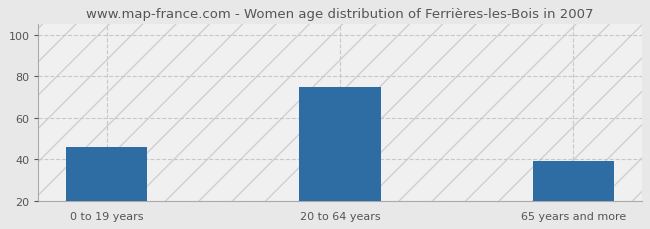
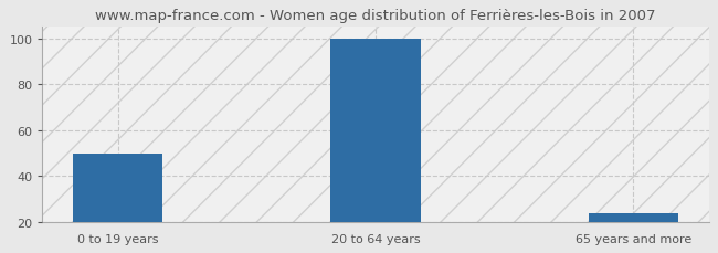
0 to 19 years: 46 -> 50
20 to 64 years: 75 -> 100
65 years and more: 39 -> 24
